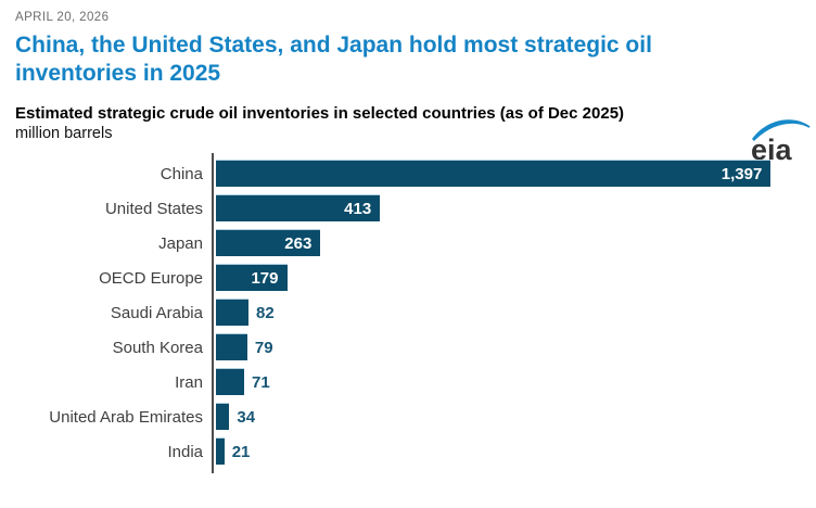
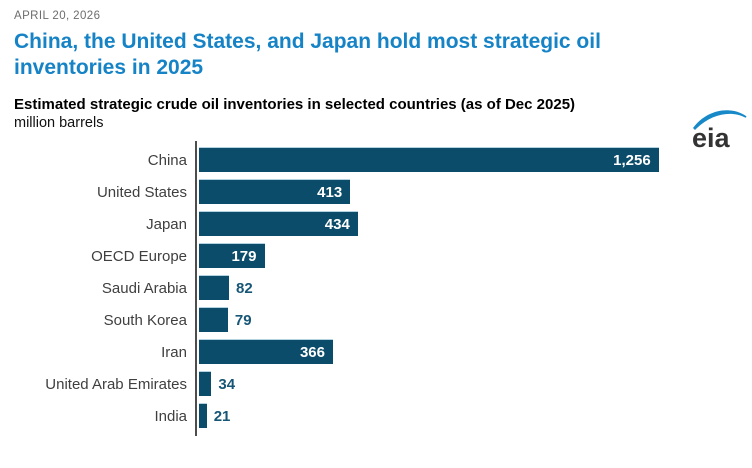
China: 1,397 -> 1,256
Japan: 263 -> 434
Iran: 71 -> 366
